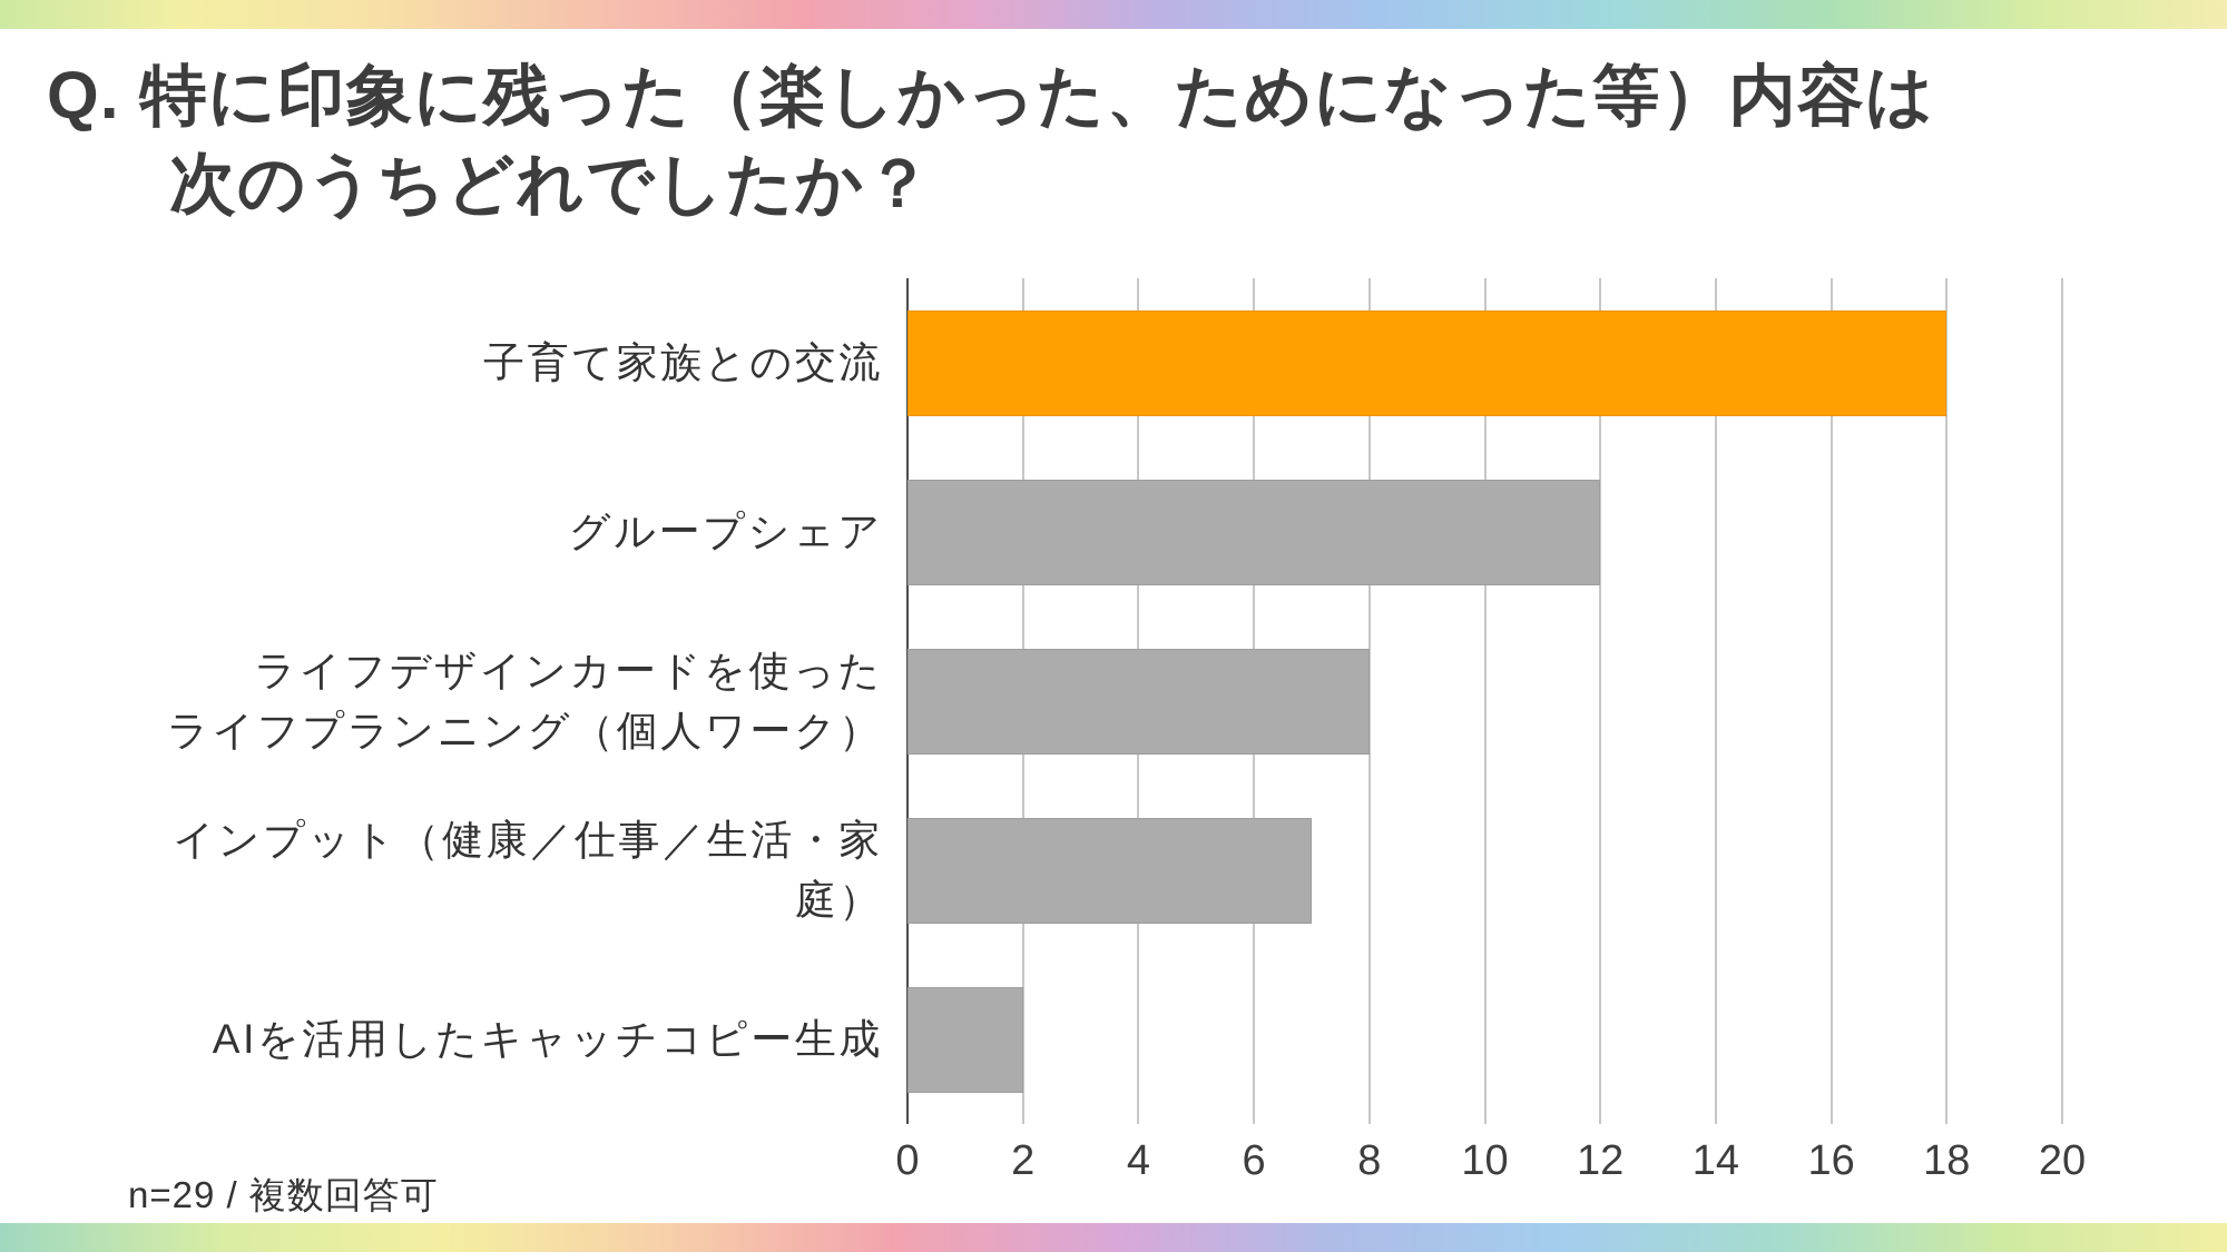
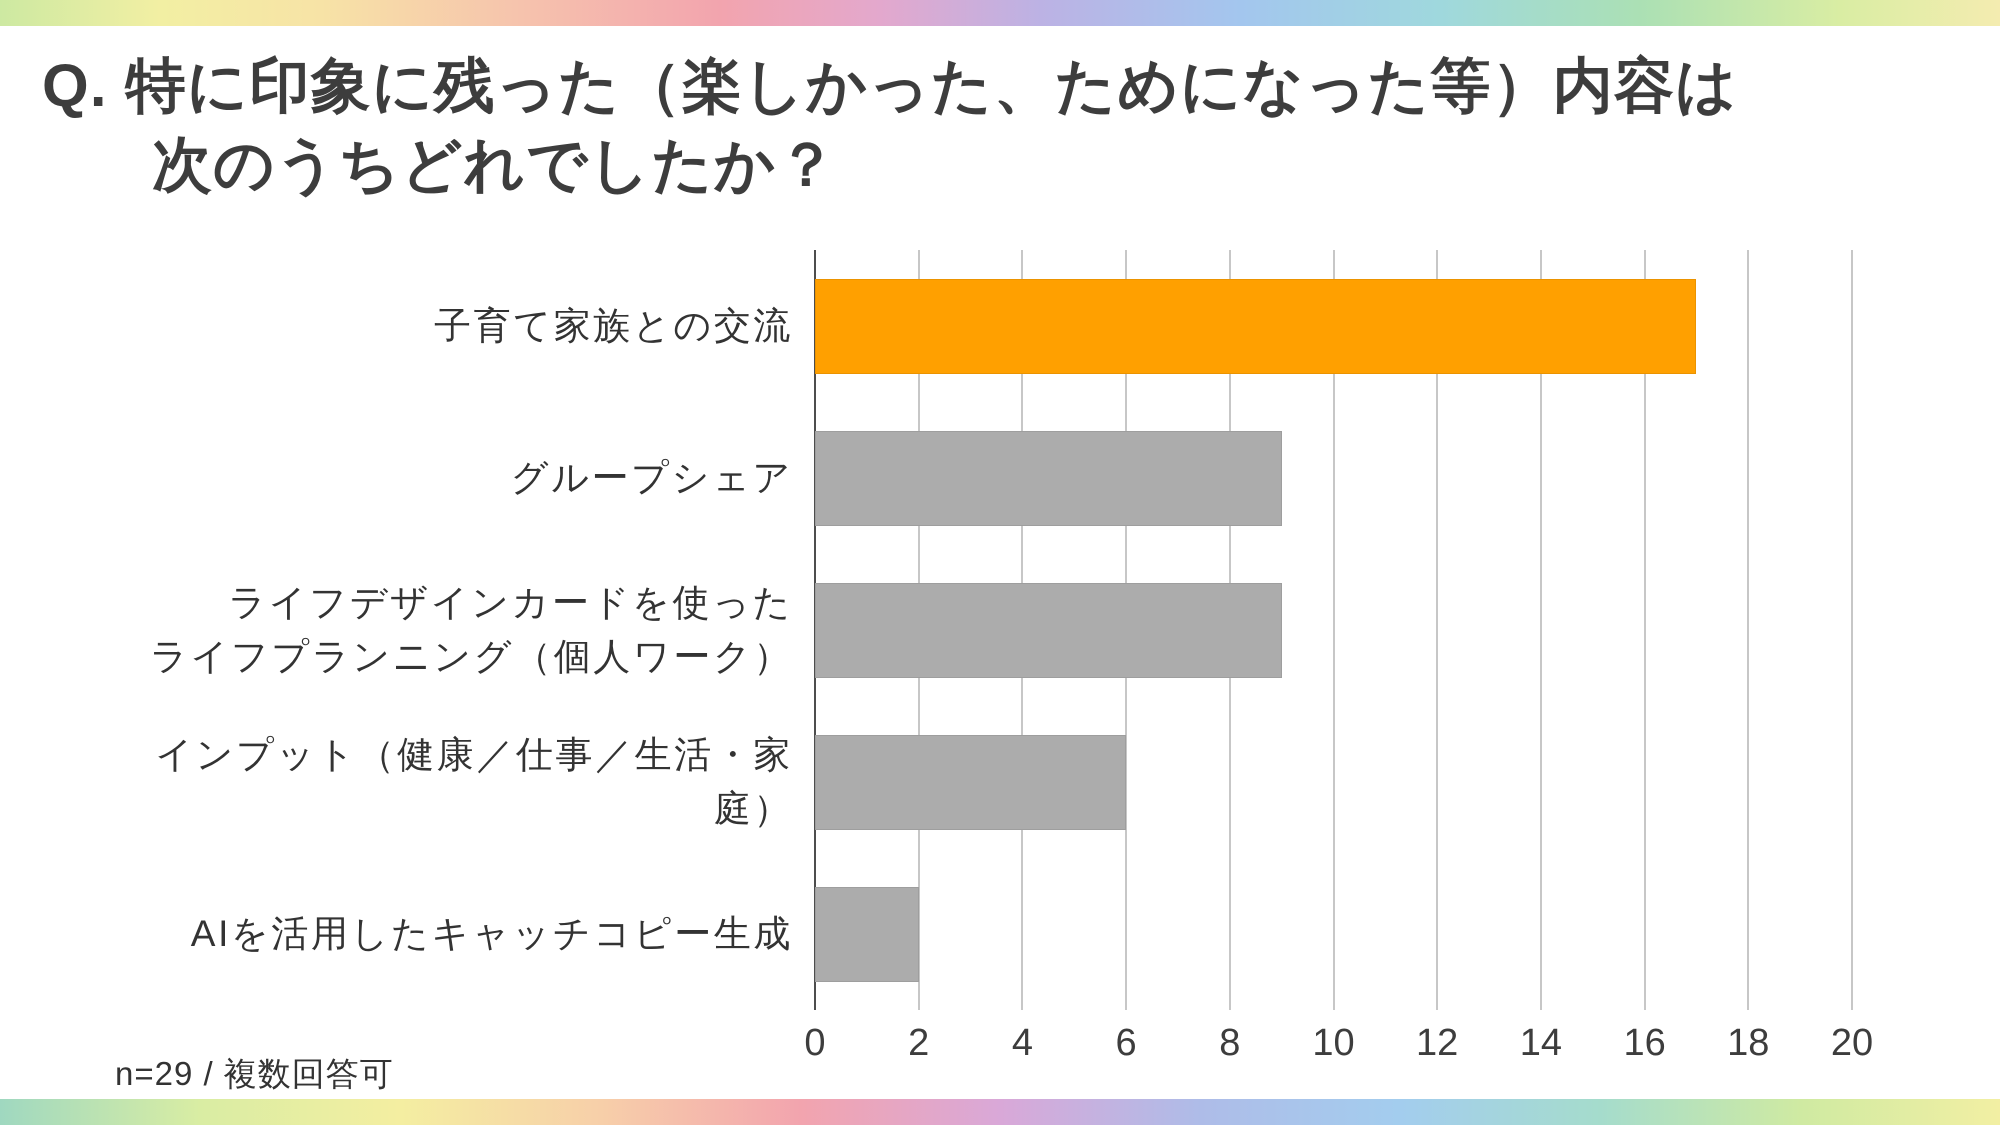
子育て家族との交流: 18 -> 17
グループシェア: 12 -> 9
ライフデザインカードを使った ライフプランニング（個人ワーク）: 8 -> 9
インプット（健康／仕事／生活・家庭）: 7 -> 6
